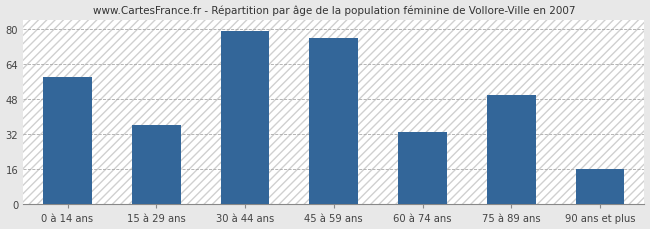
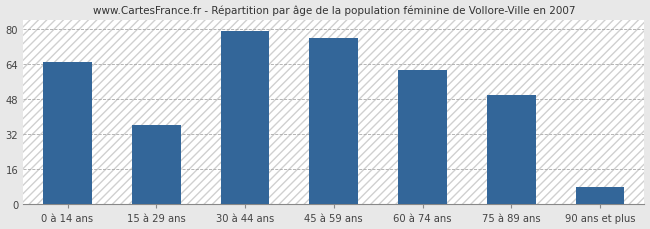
0 à 14 ans: 58 -> 65
60 à 74 ans: 33 -> 61
90 ans et plus: 16 -> 8
